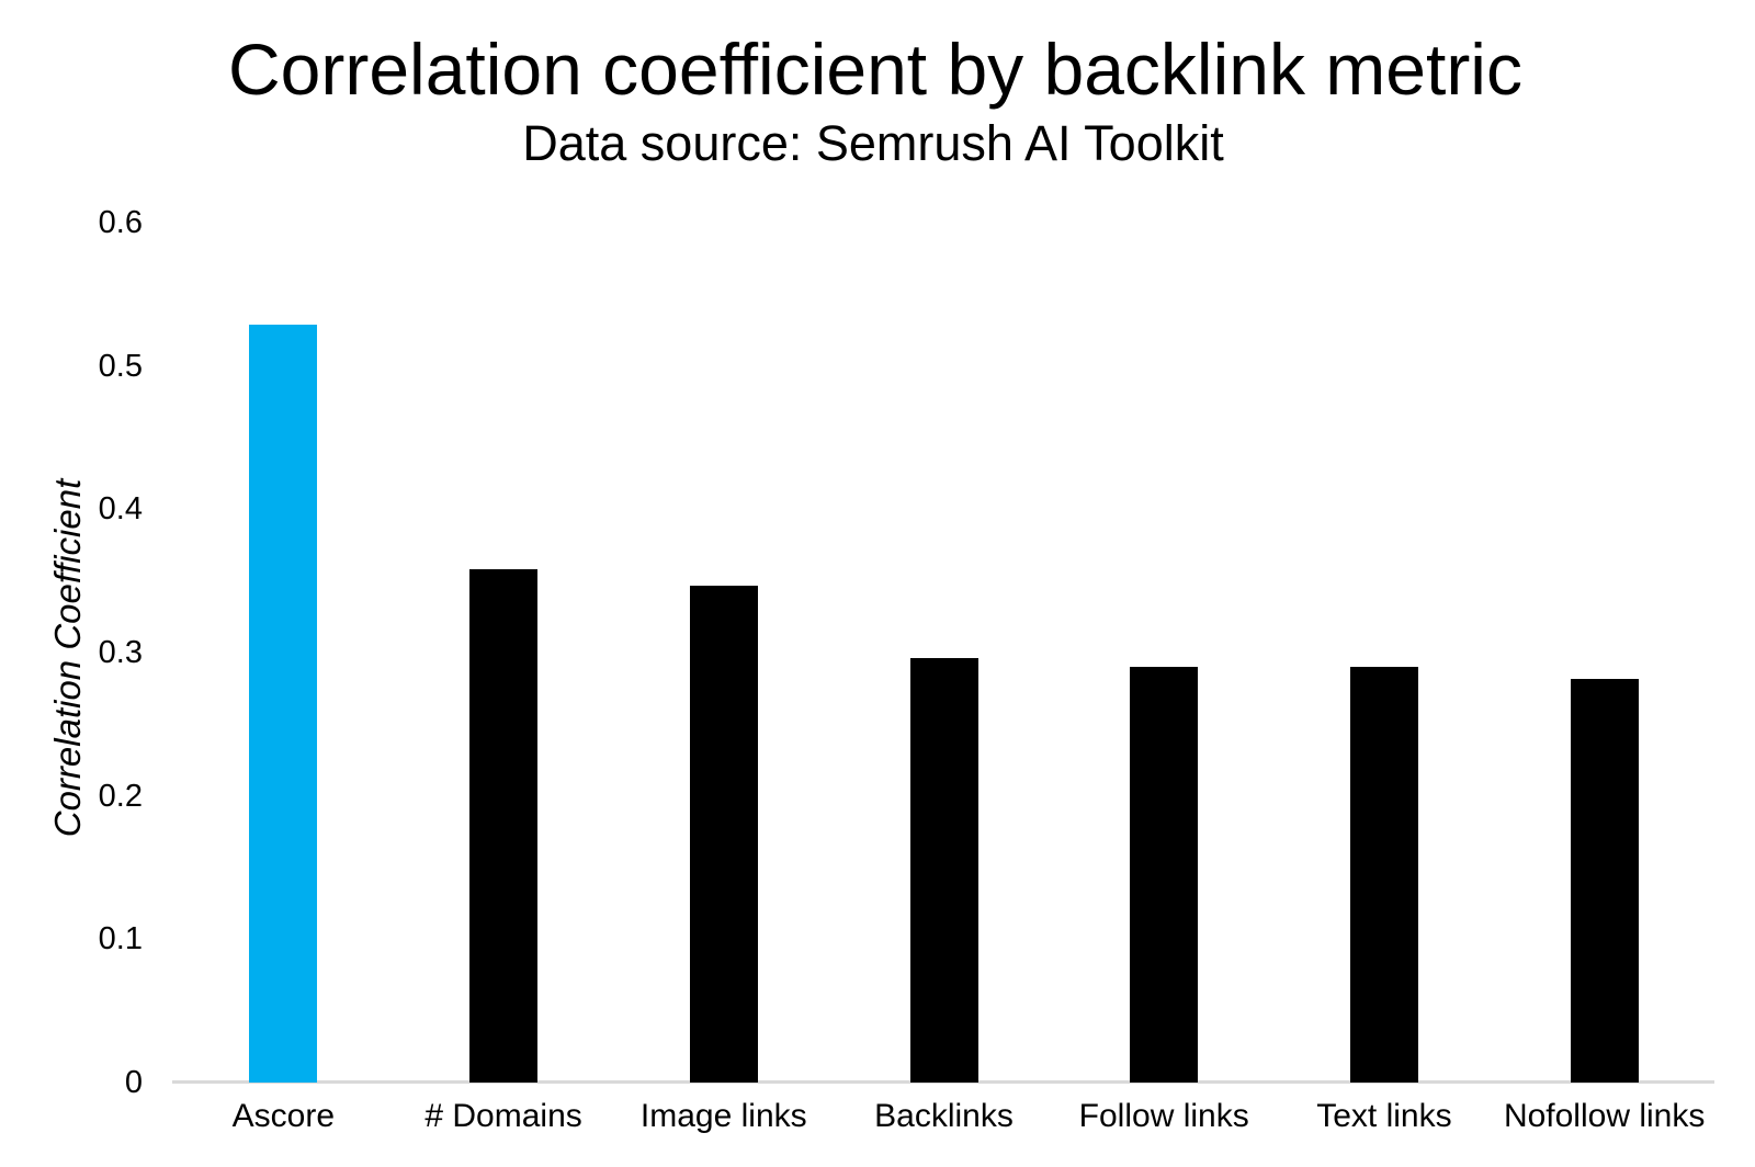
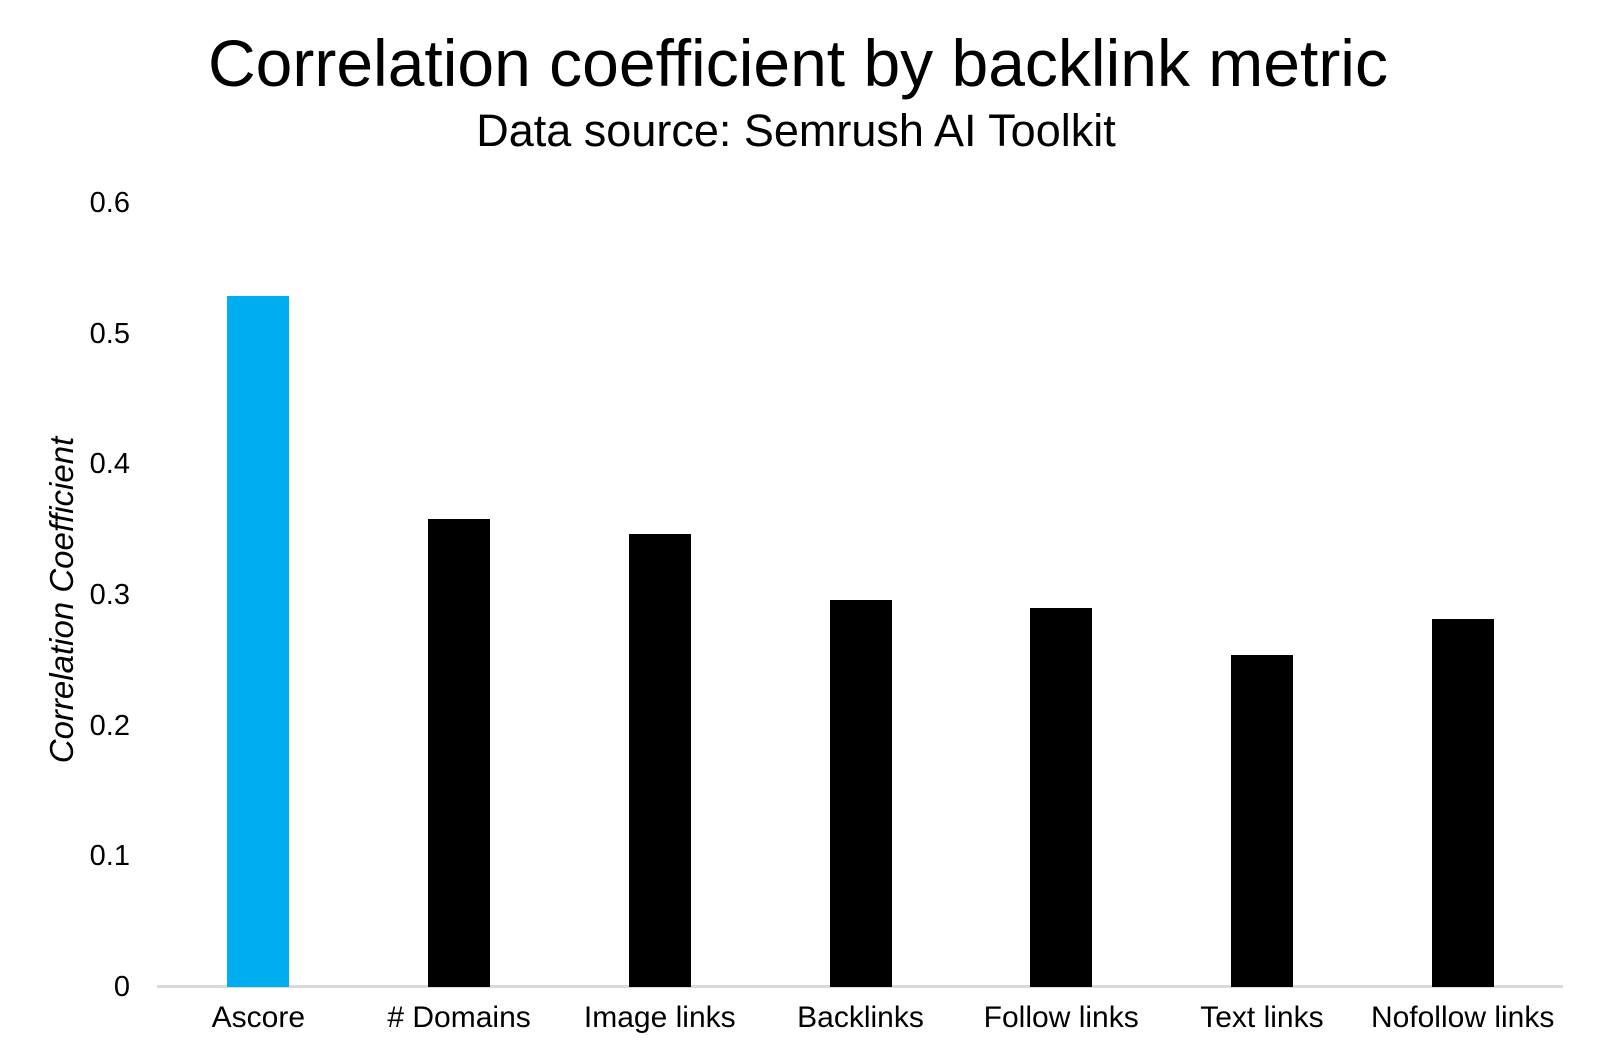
Text links: 0.290 -> 0.254
